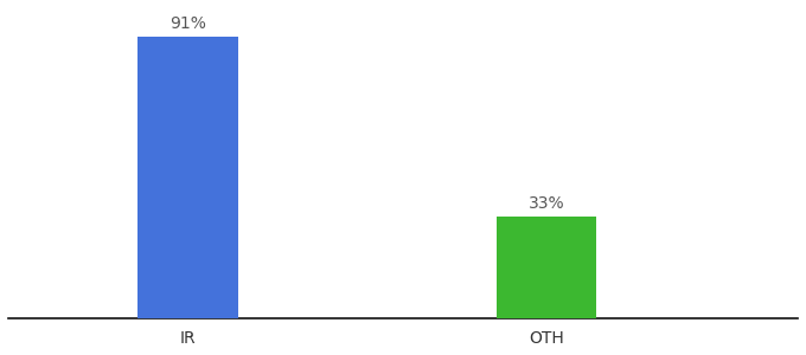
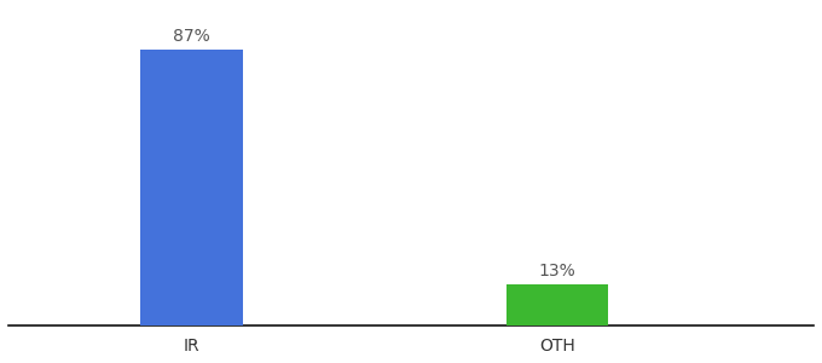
IR: 91% -> 87%
OTH: 33% -> 13%
